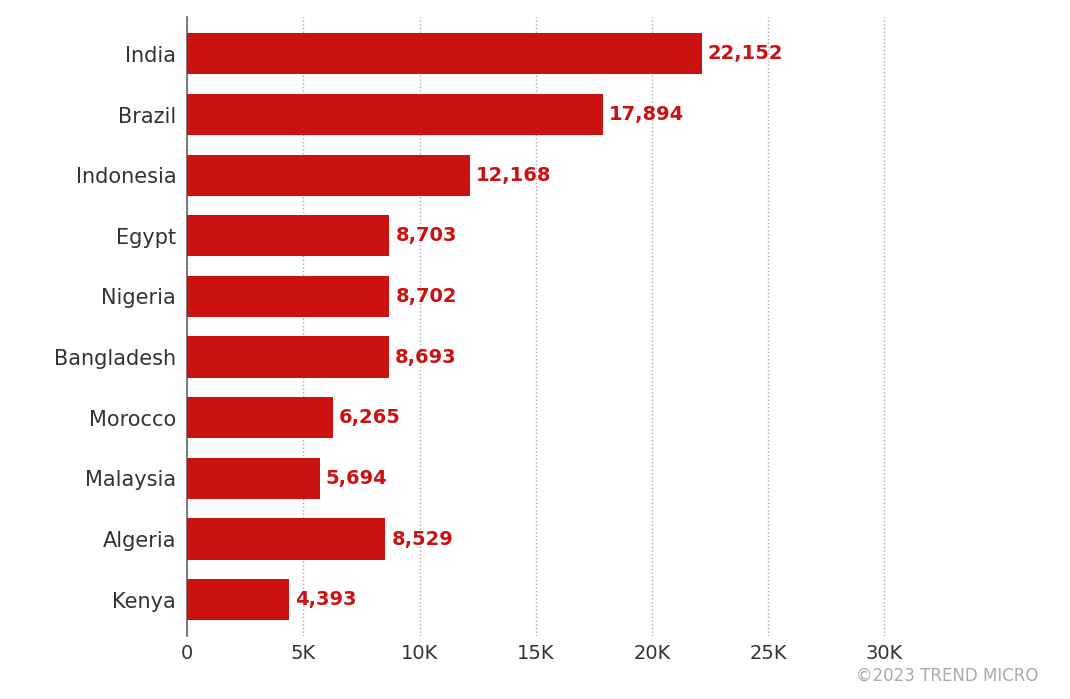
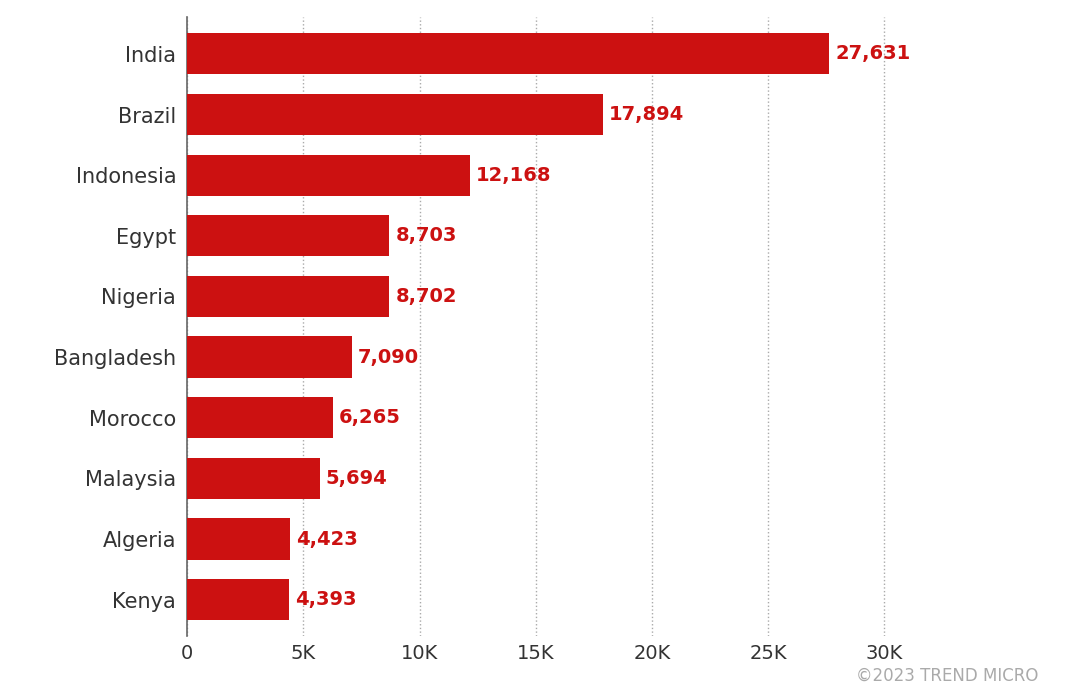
India: 22,152 -> 27,631
Bangladesh: 8,693 -> 7,090
Algeria: 8,529 -> 4,423
